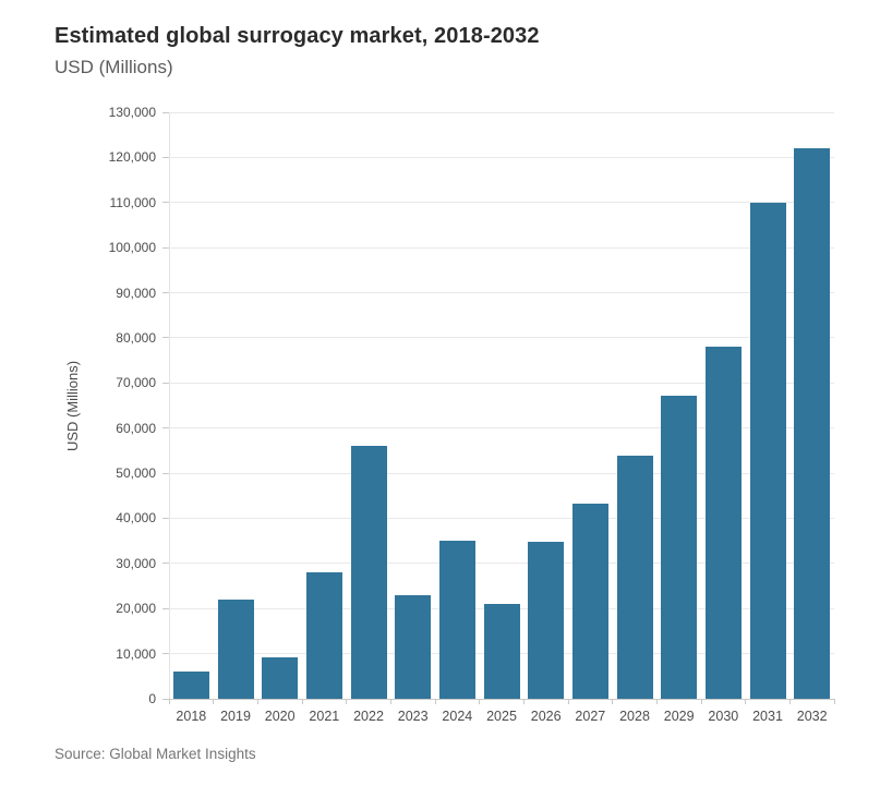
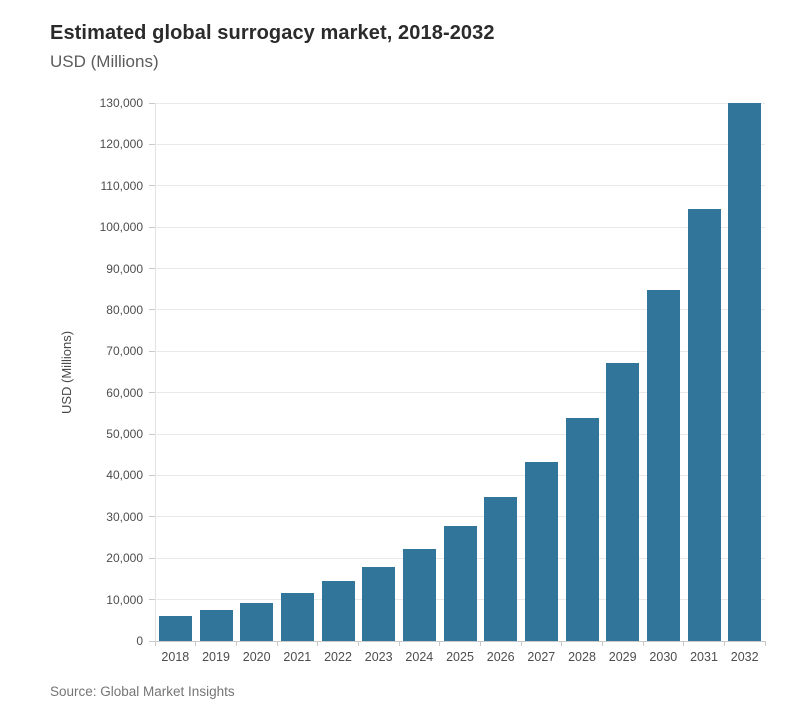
2019: 22000 -> 7000
2021: 28000 -> 12000
2022: 56000 -> 14000
2023: 23000 -> 18000
2024: 35000 -> 22000
2025: 21000 -> 28000
2030: 78000 -> 85000
2031: 110000 -> 104000
2032: 122000 -> 130000
